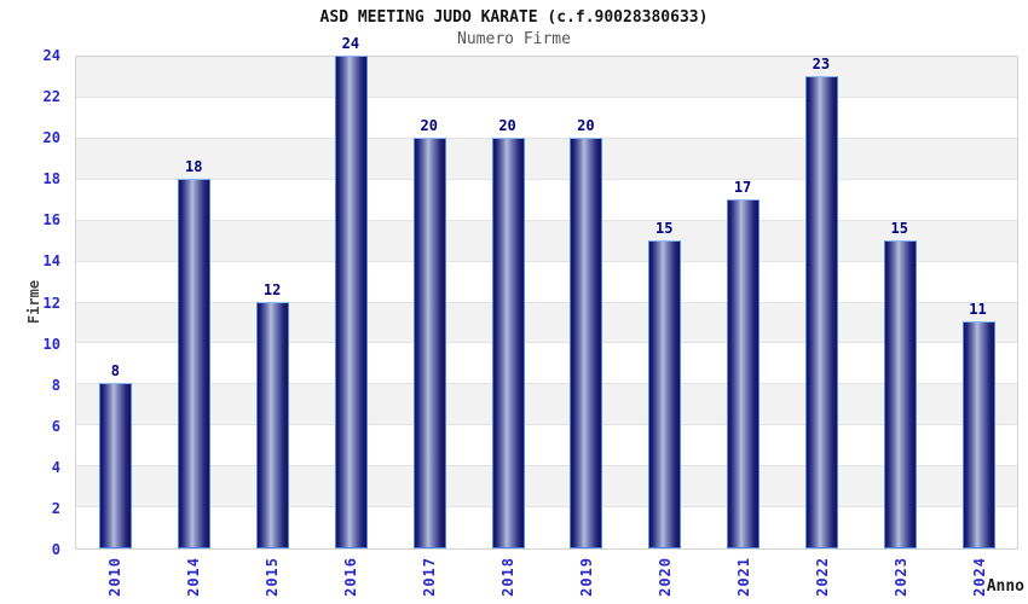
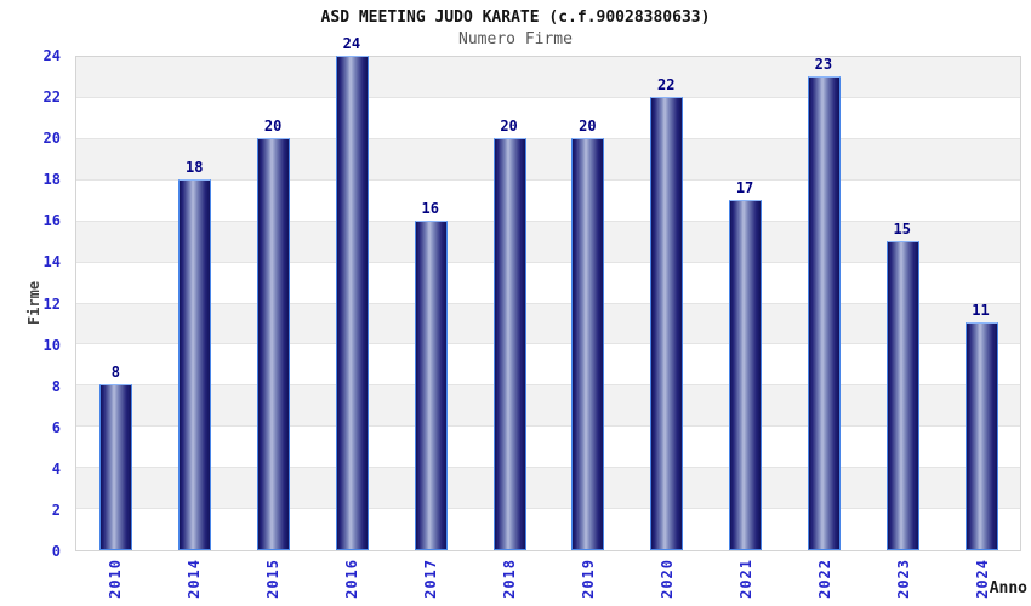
2015: 12 -> 20
2017: 20 -> 16
2020: 15 -> 22
